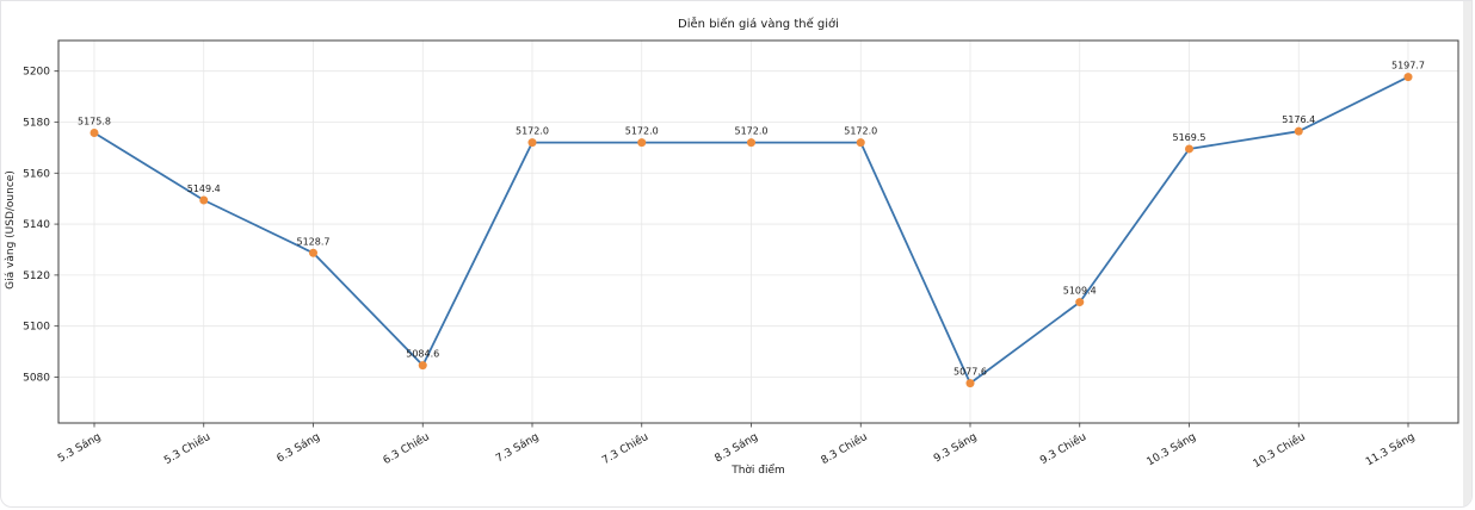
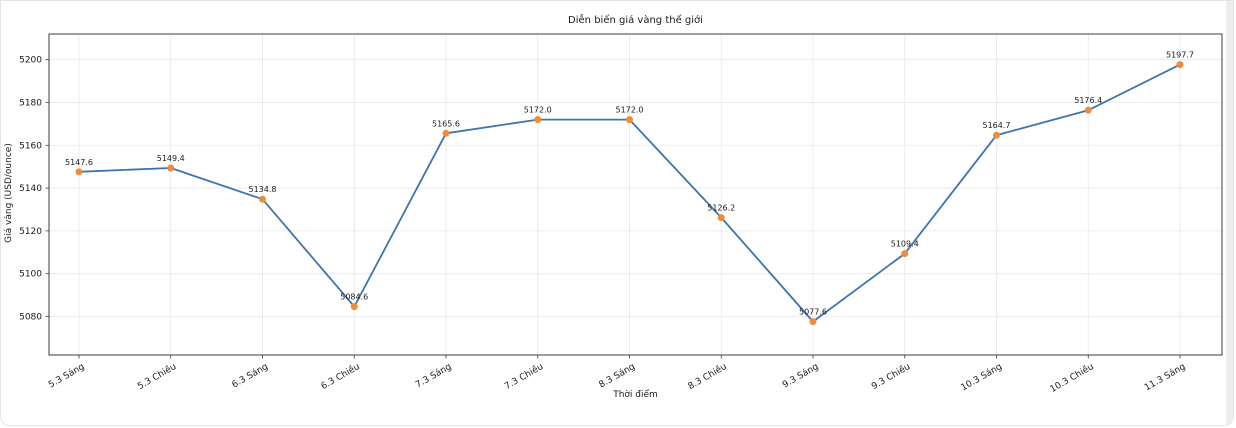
5.3 Sáng: 5175.8 -> 5147.6
6.3 Sáng: 5128.7 -> 5134.8
7.3 Sáng: 5172.0 -> 5165.6
8.3 Chiều: 5172.0 -> 5126.2
10.3 Sáng: 5169.5 -> 5164.7
